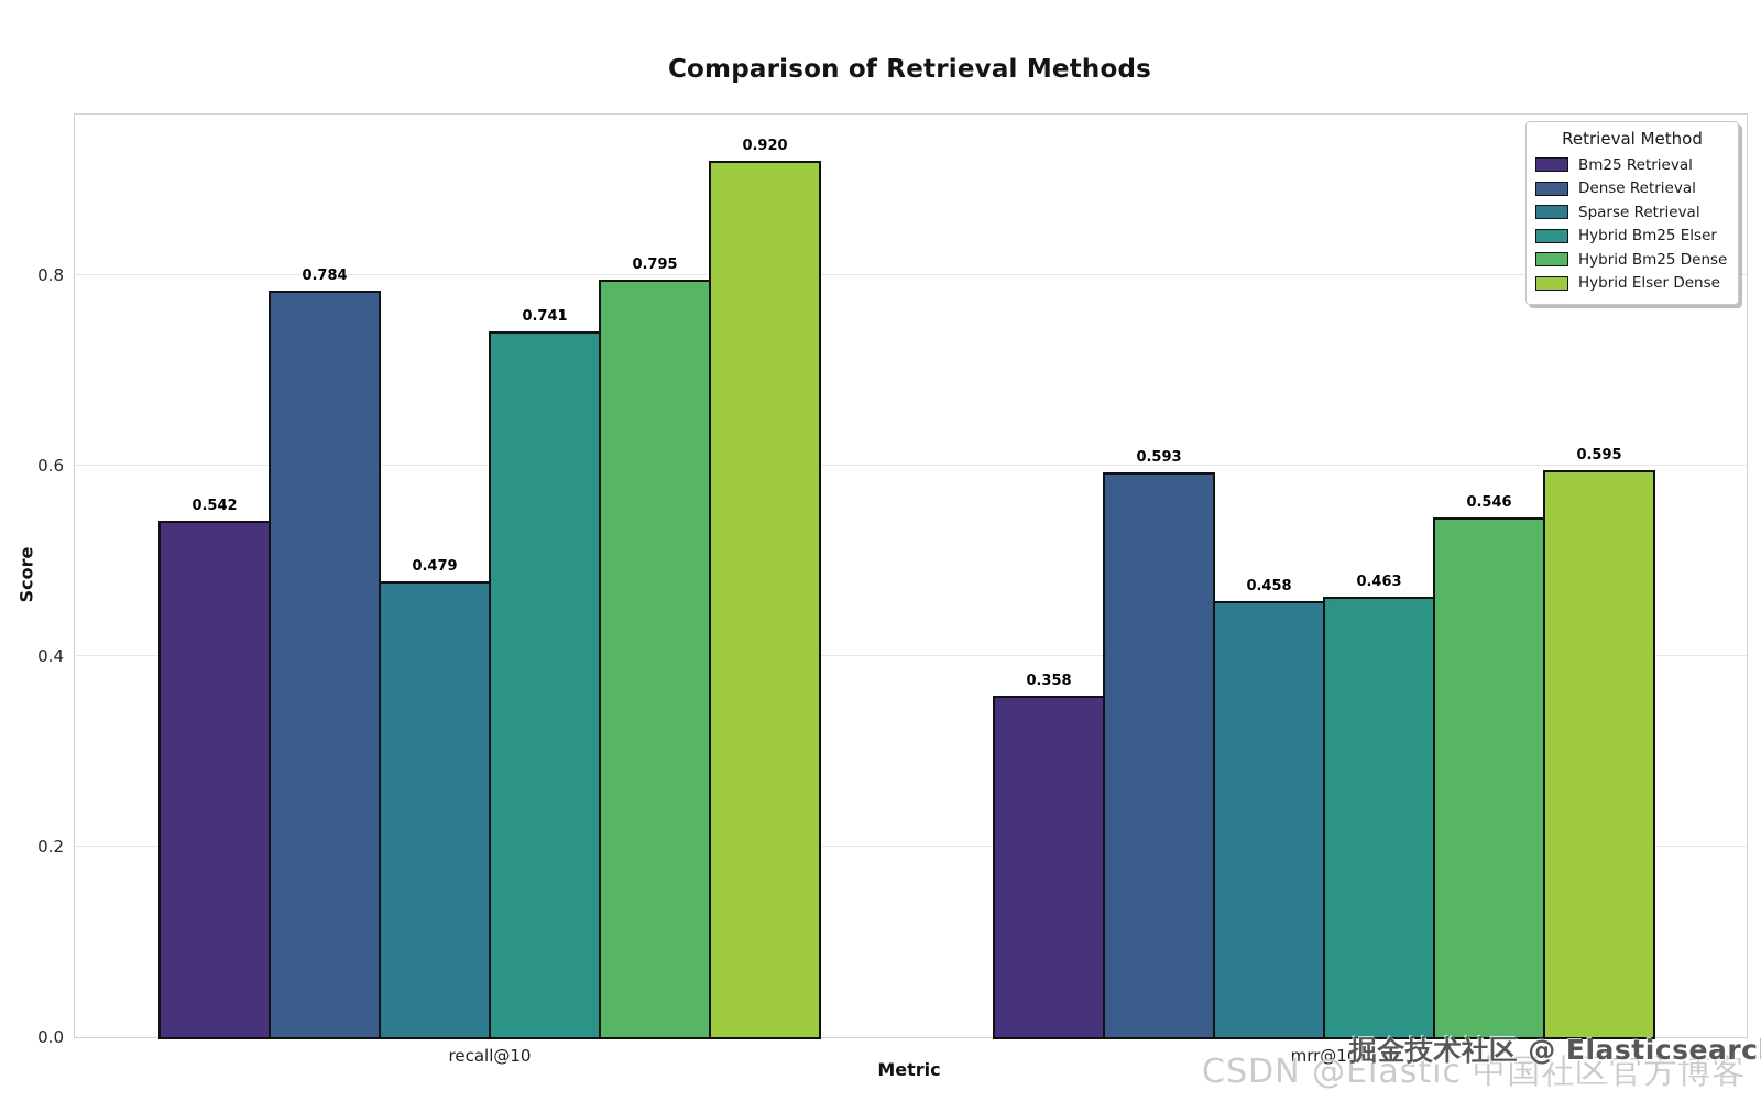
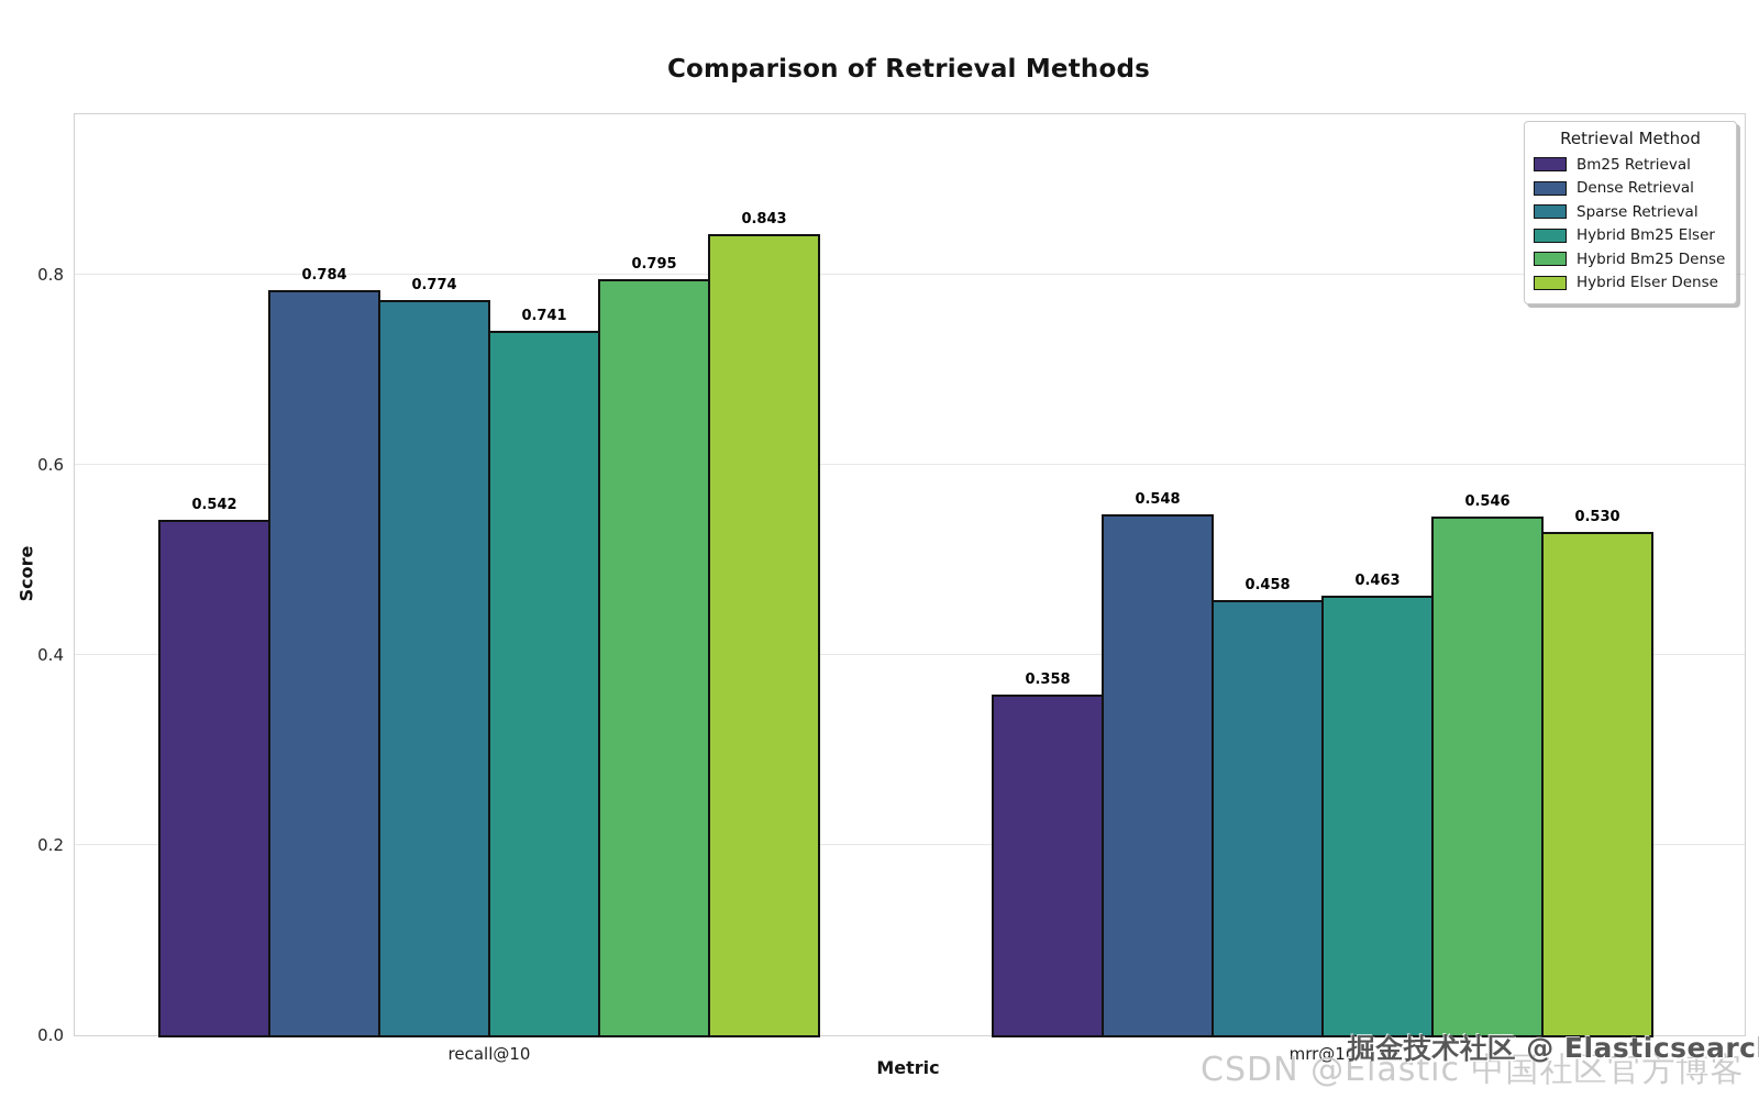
Sparse Retrieval/recall@10: 0.479 -> 0.774
Hybrid Elser Dense/recall@10: 0.920 -> 0.843
Dense Retrieval/mrr@10: 0.593 -> 0.548
Hybrid Elser Dense/mrr@10: 0.595 -> 0.530
